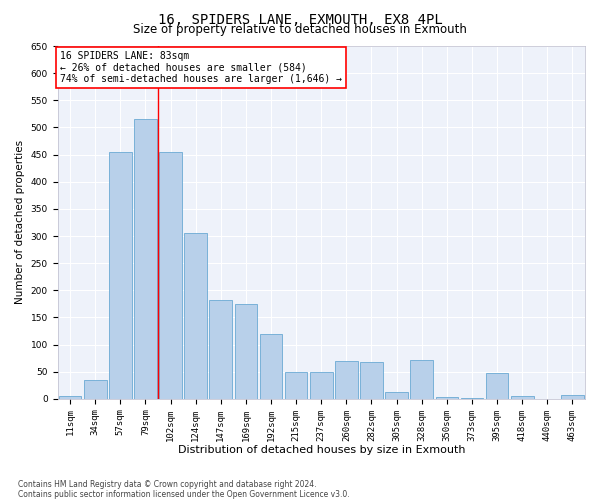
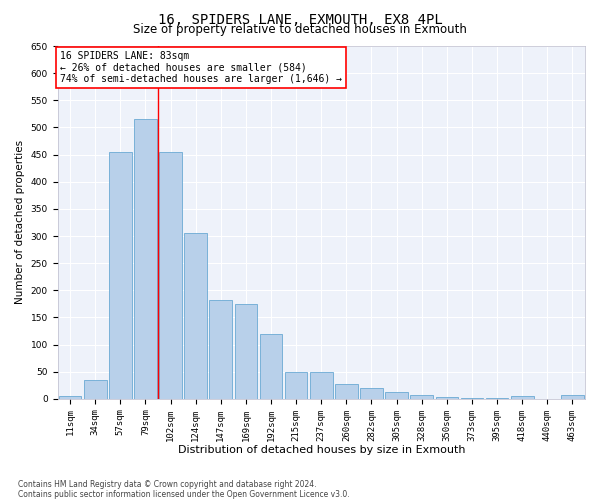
260sqm: 70 -> 27
282sqm: 68 -> 20
328sqm: 72 -> 8
395sqm: 48 -> 1
